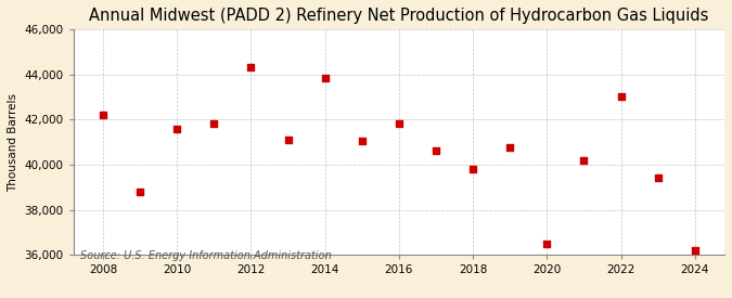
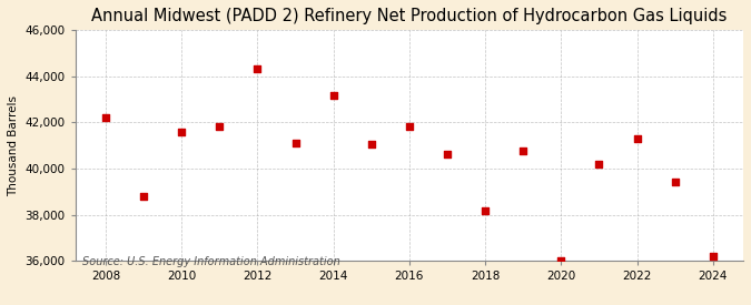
2014: 43,850 -> 43,200
2018: 39,800 -> 38,200
2020: 36,500 -> 36,000
2022: 43,050 -> 41,300
